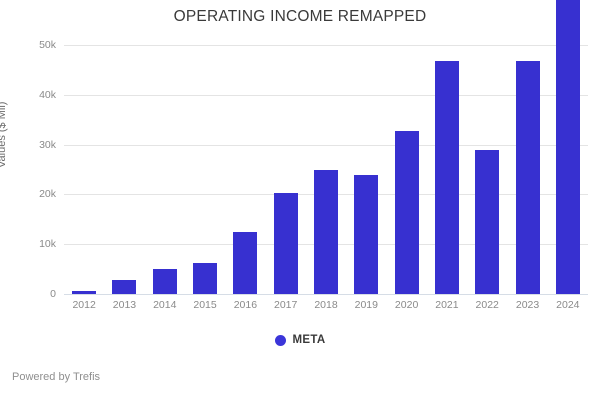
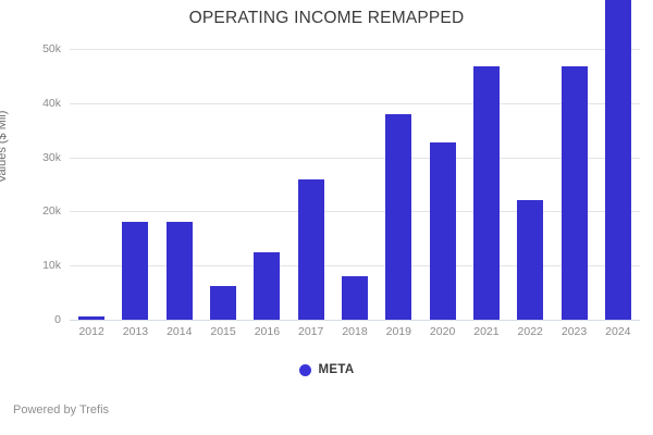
2013: 3k -> 18k
2014: 5k -> 18k
2017: 20k -> 26k
2018: 25k -> 8k
2019: 24k -> 38k
2022: 29k -> 22k
